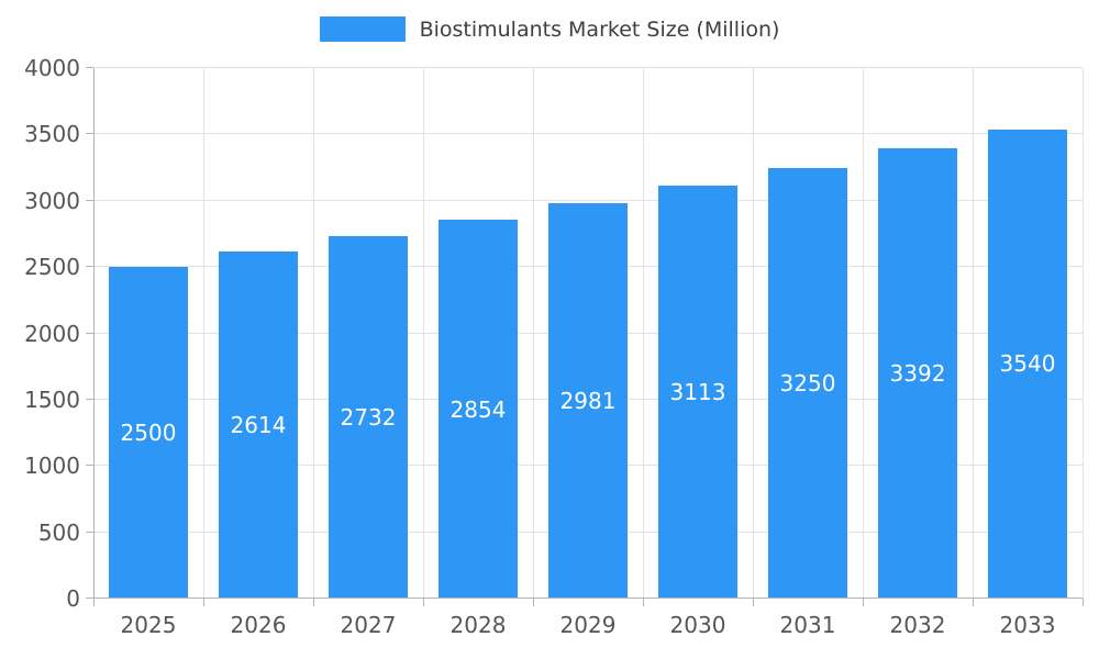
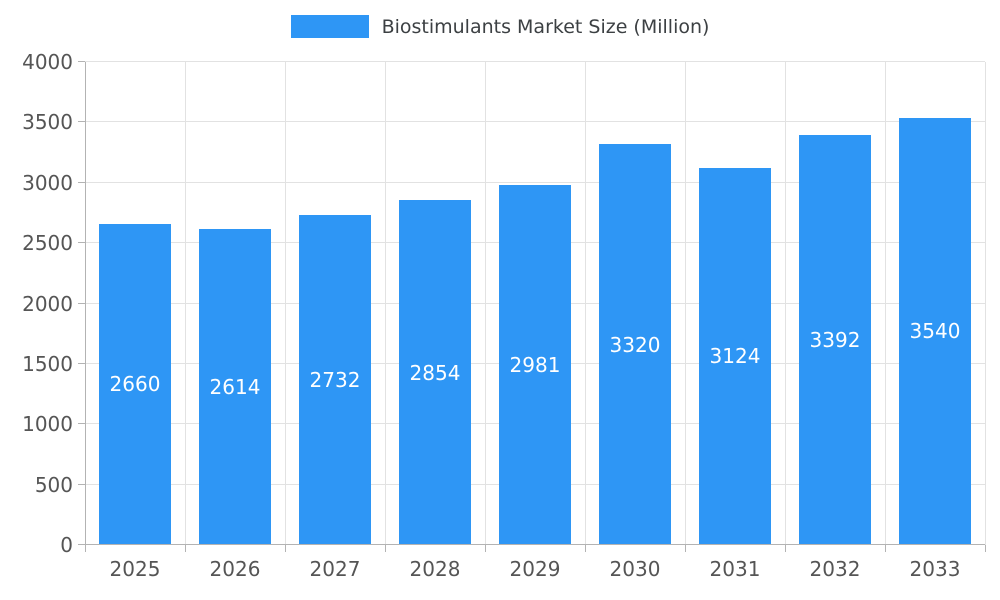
2025: 2500 -> 2660
2030: 3113 -> 3320
2031: 3250 -> 3124
